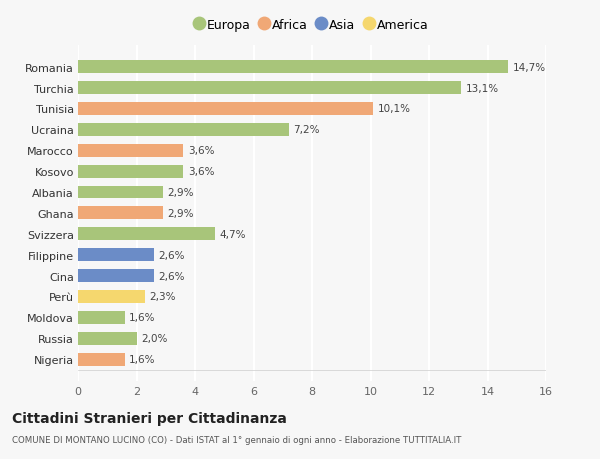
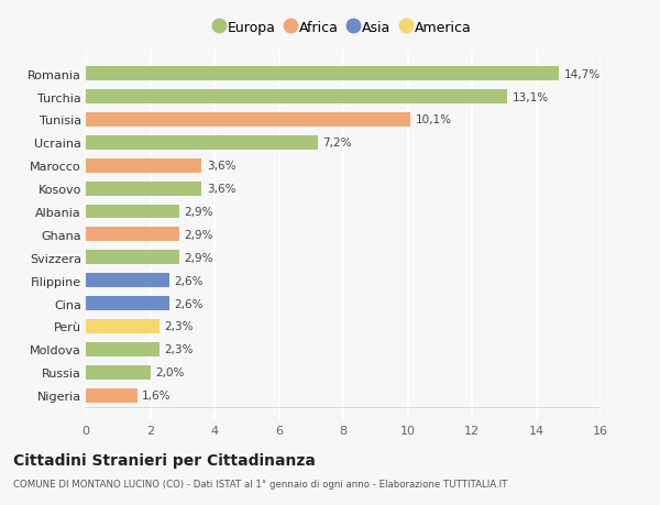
Svizzera: 4,7% -> 2,9%
Moldova: 1,6% -> 2,3%
